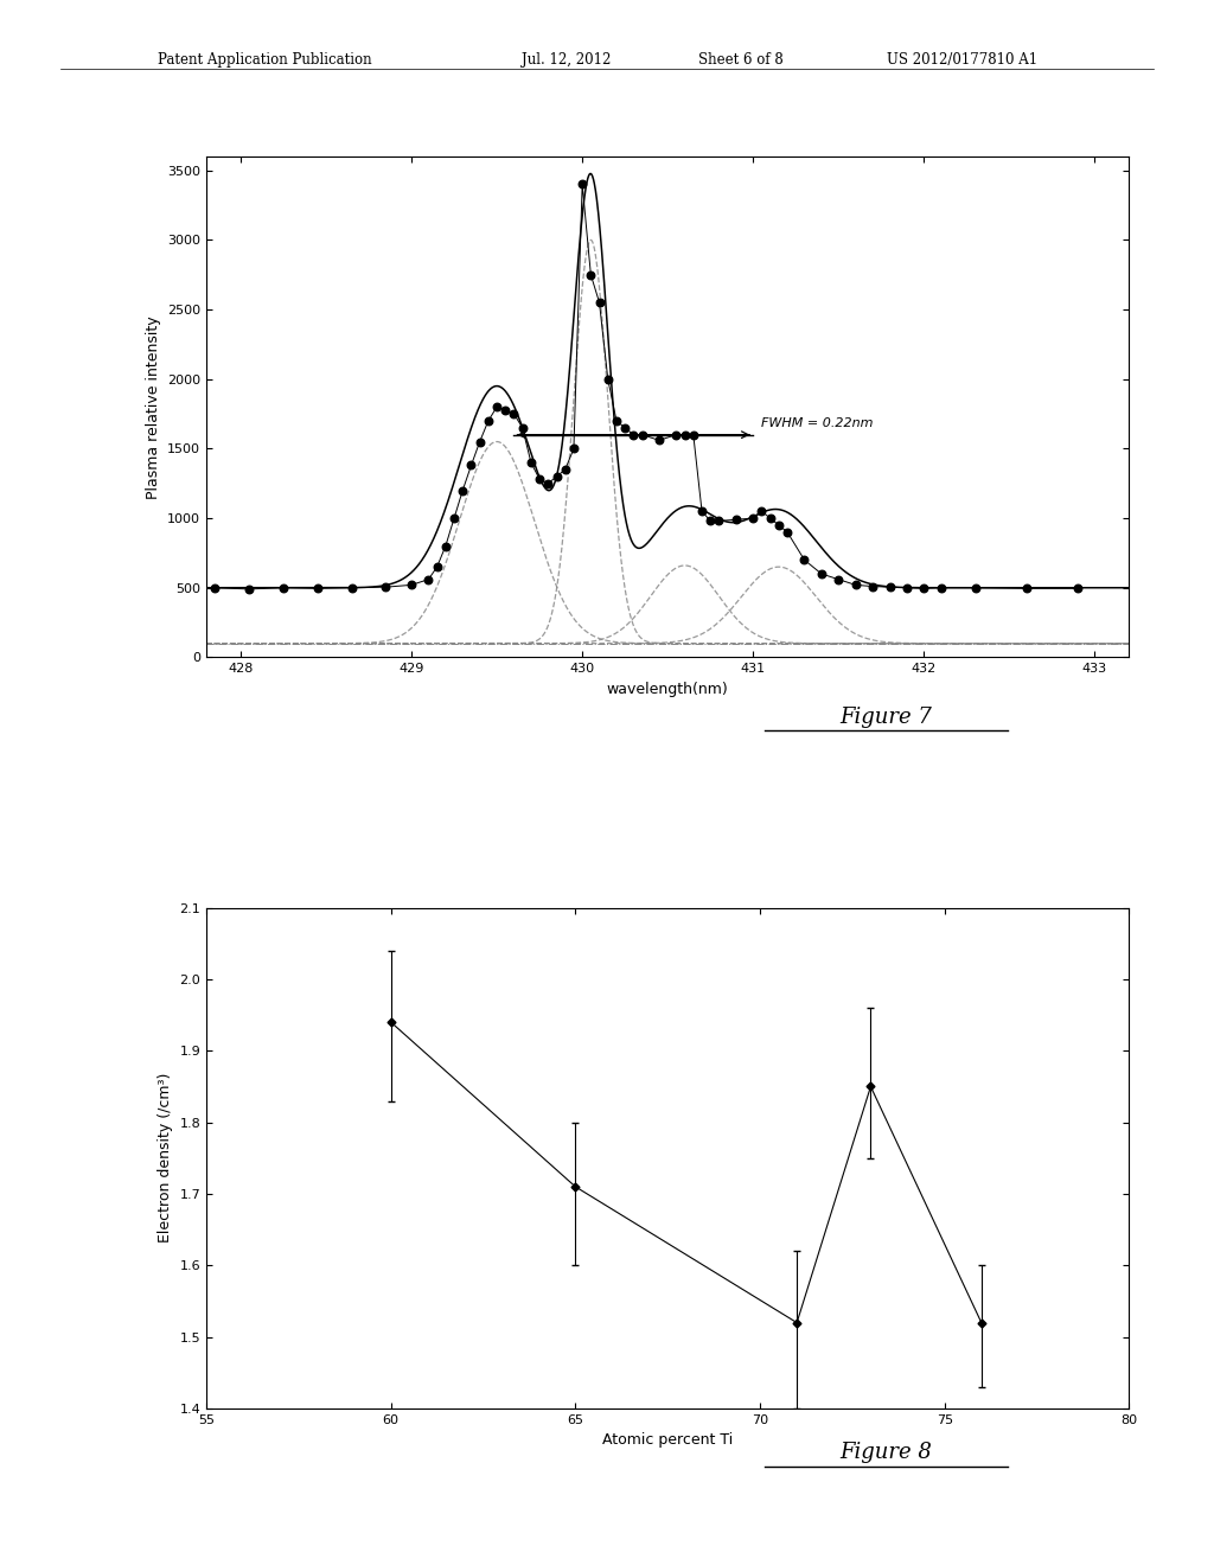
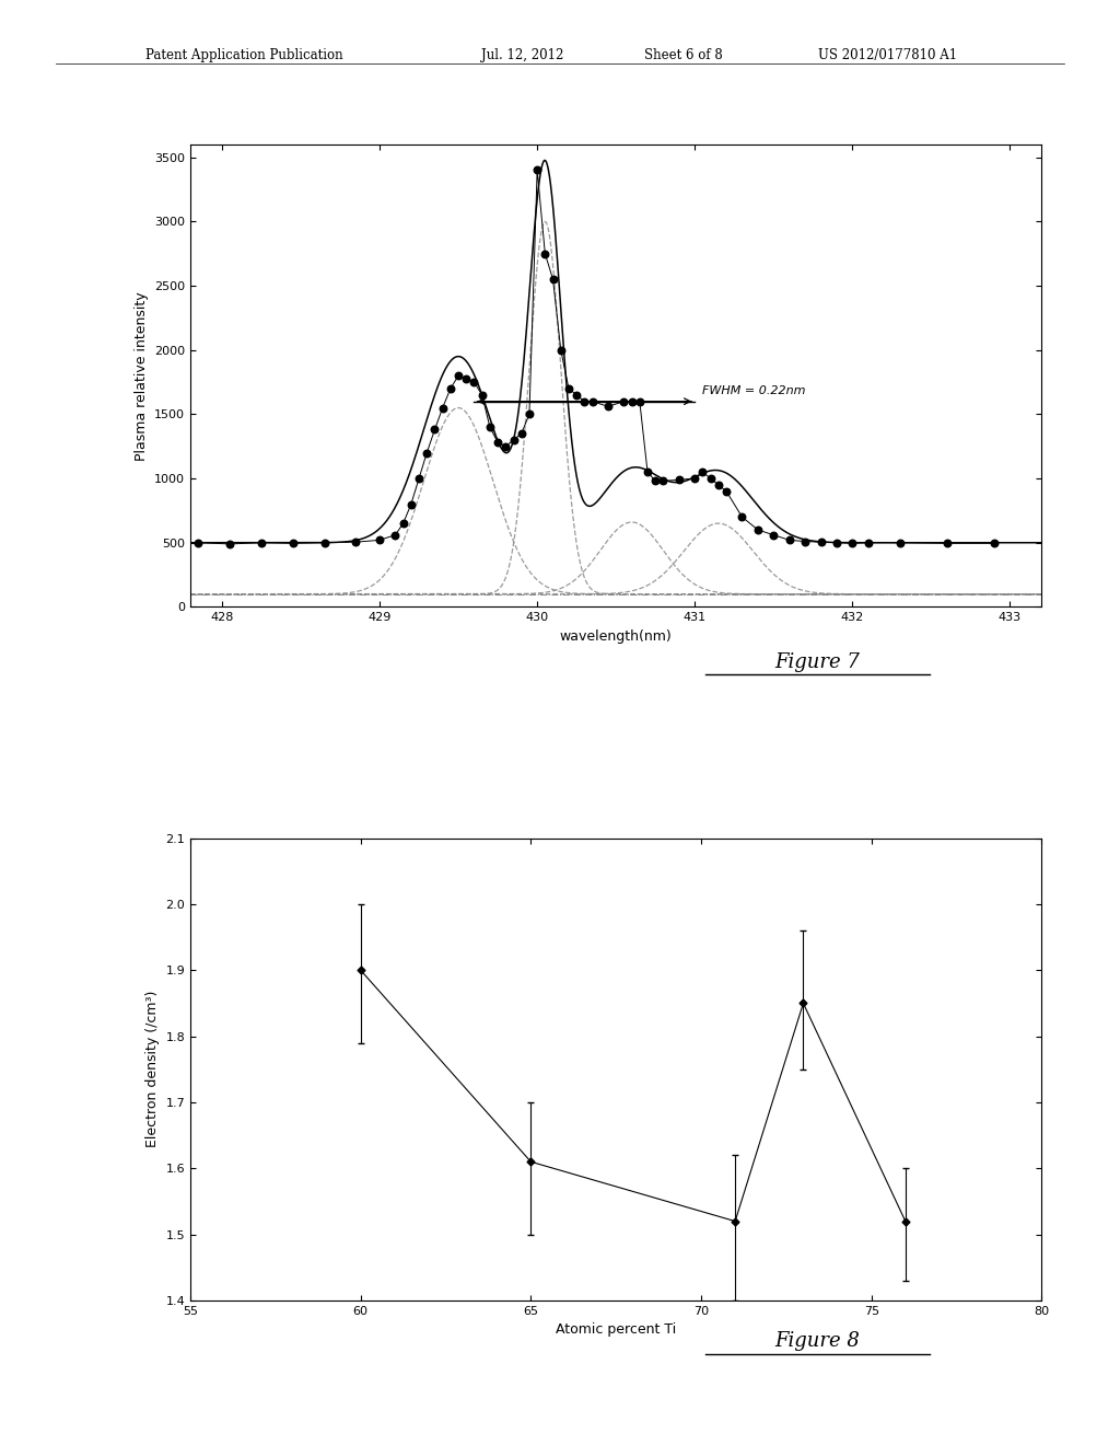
60: 1.94 -> 1.90
65: 1.71 -> 1.61
